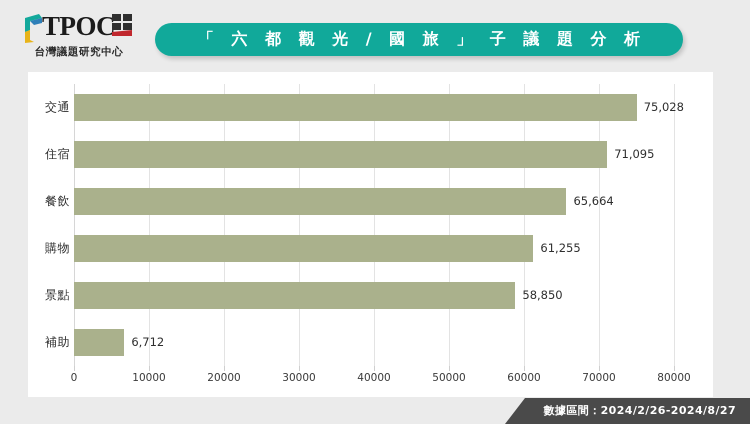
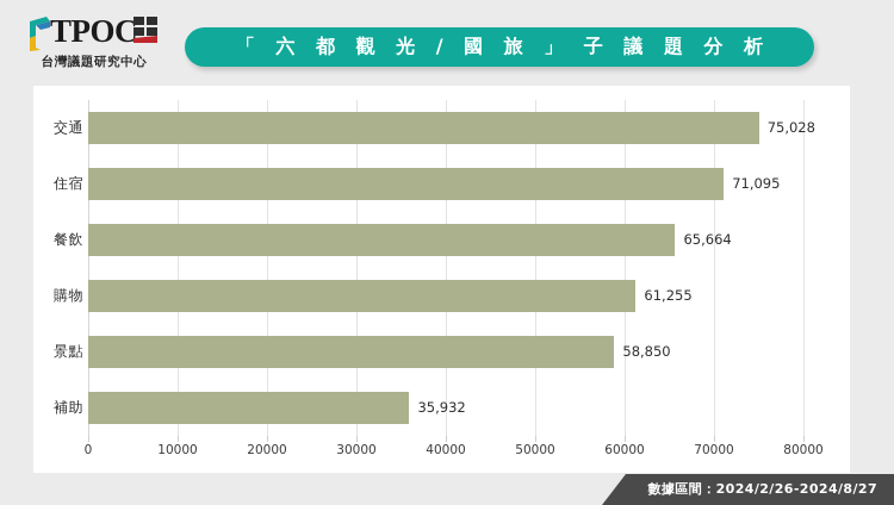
補助: 6,712 -> 35,932
